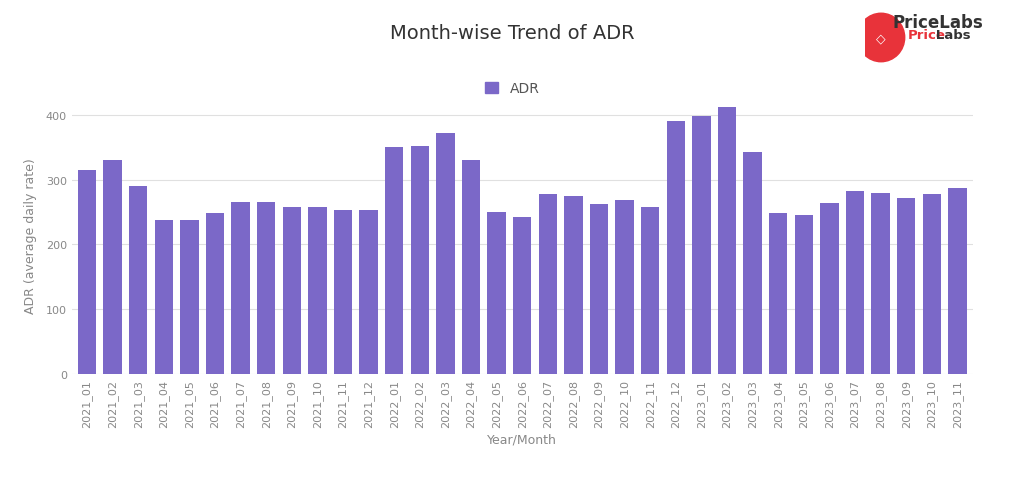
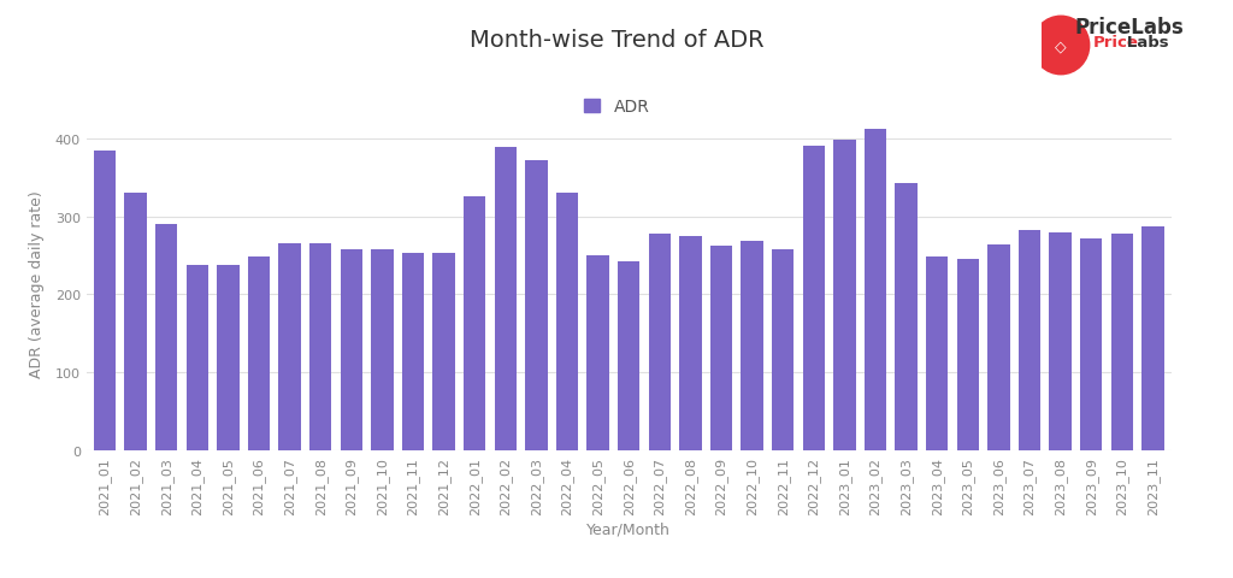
2021_01: 315 -> 384
2022_01: 350 -> 326
2022_02: 352 -> 388
